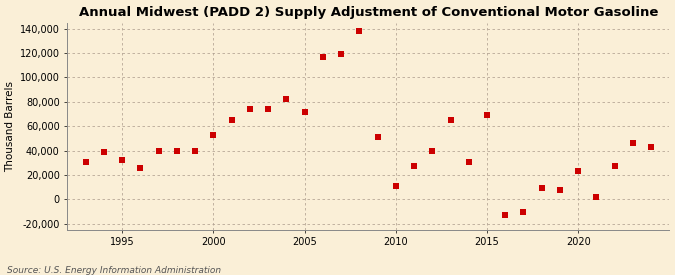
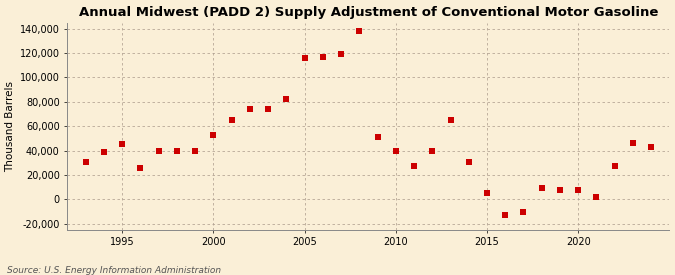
1995: 32,000 -> 45,000
2005: 72,000 -> 116,000
2010: 11,000 -> 40,000
2015: 69,000 -> 5,000
2020: 23,000 -> 8,000
